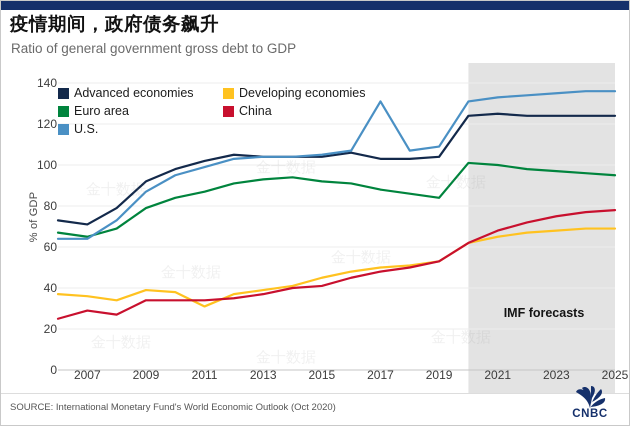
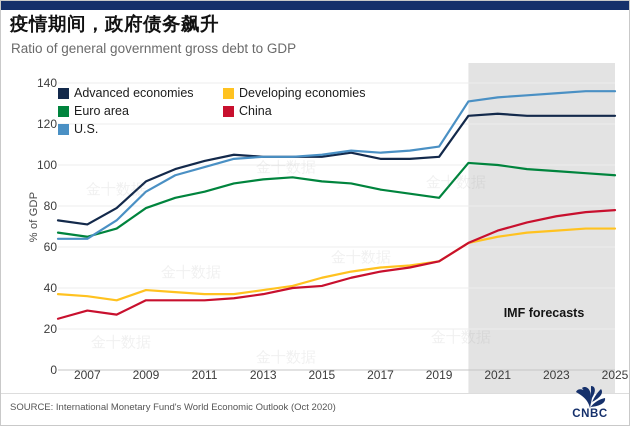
Developing economies/2011: 31 -> 37
U.S./2017: 131 -> 106
